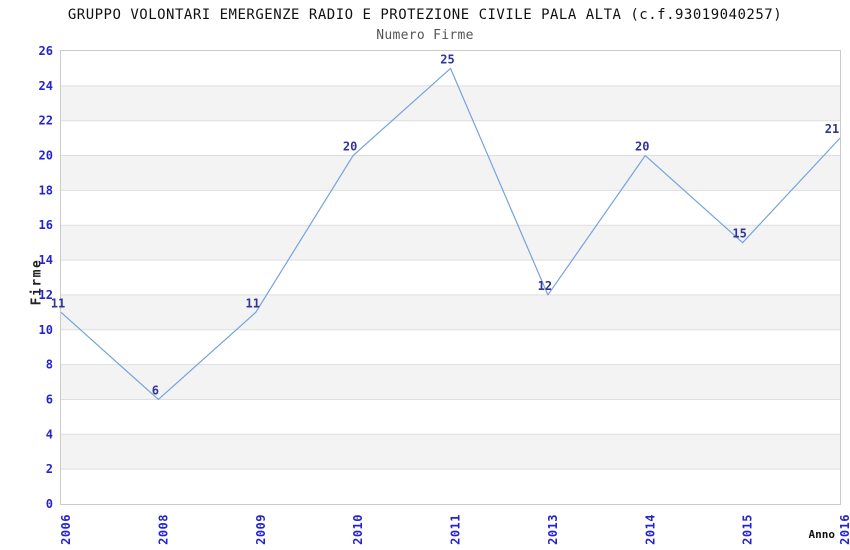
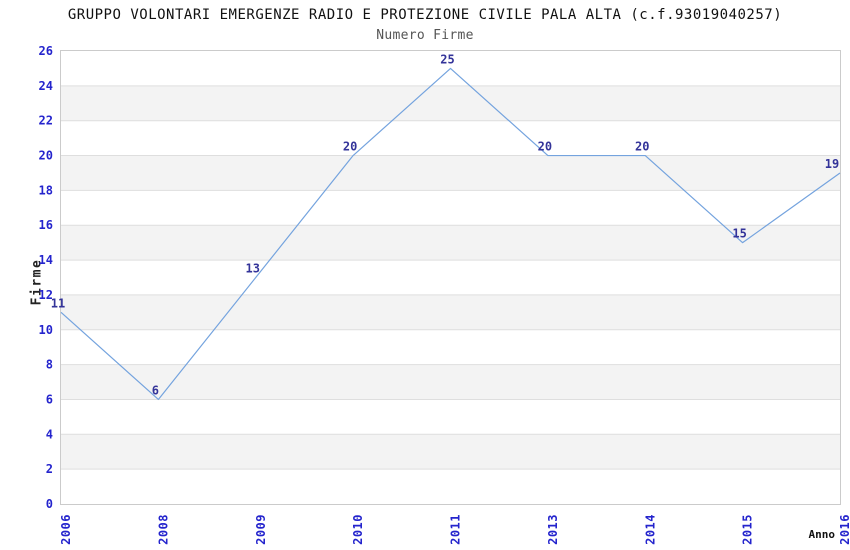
2009: 11 -> 13
2013: 12 -> 20
2016: 21 -> 19
